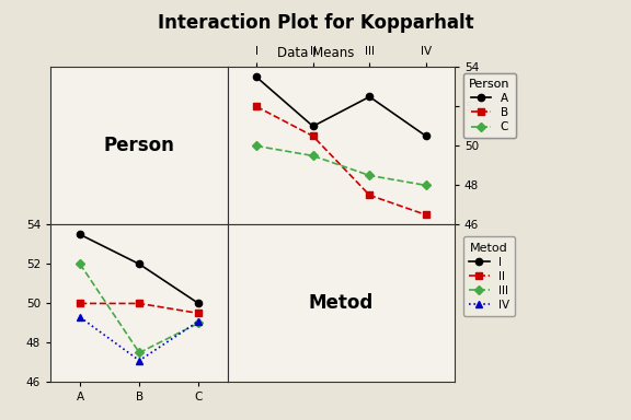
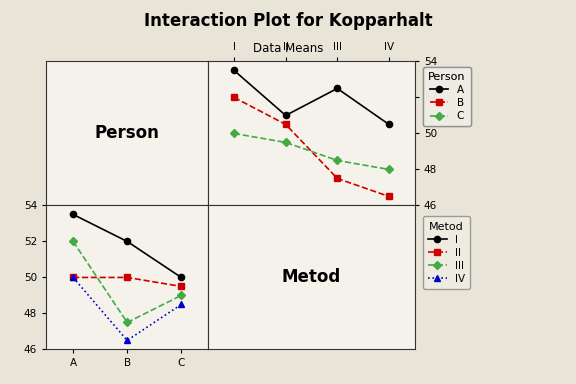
IV/A: 49.3 -> 50.0
IV/B: 47.1 -> 46.5
IV/C: 49.1 -> 48.5
